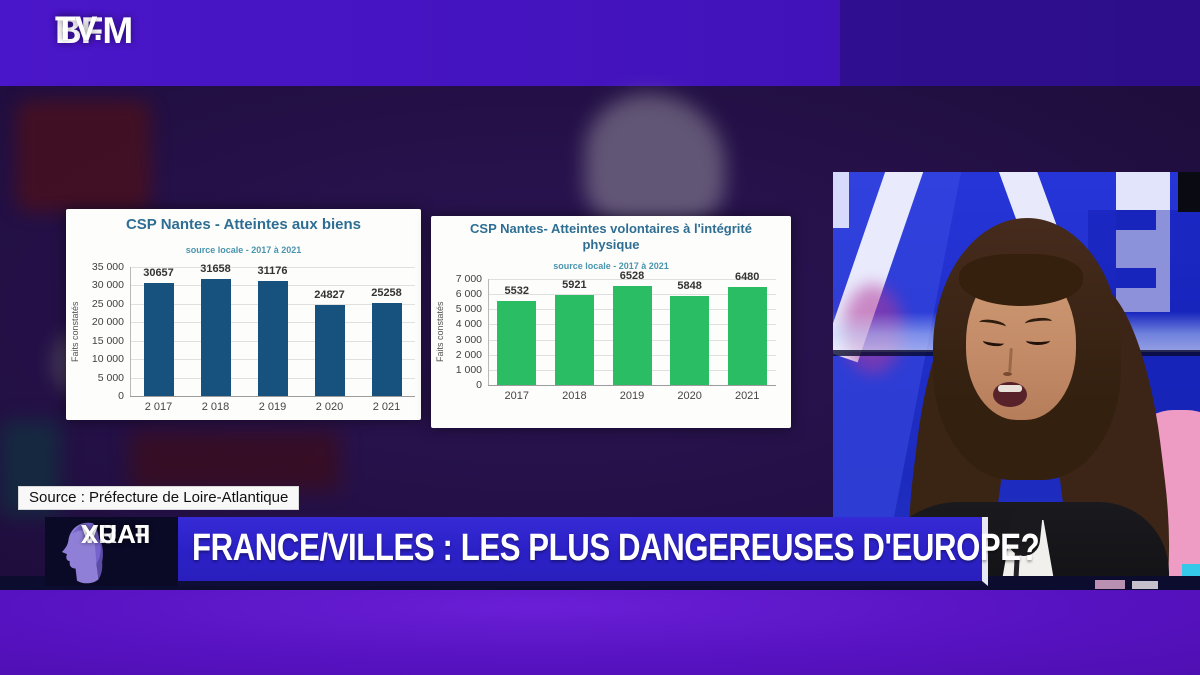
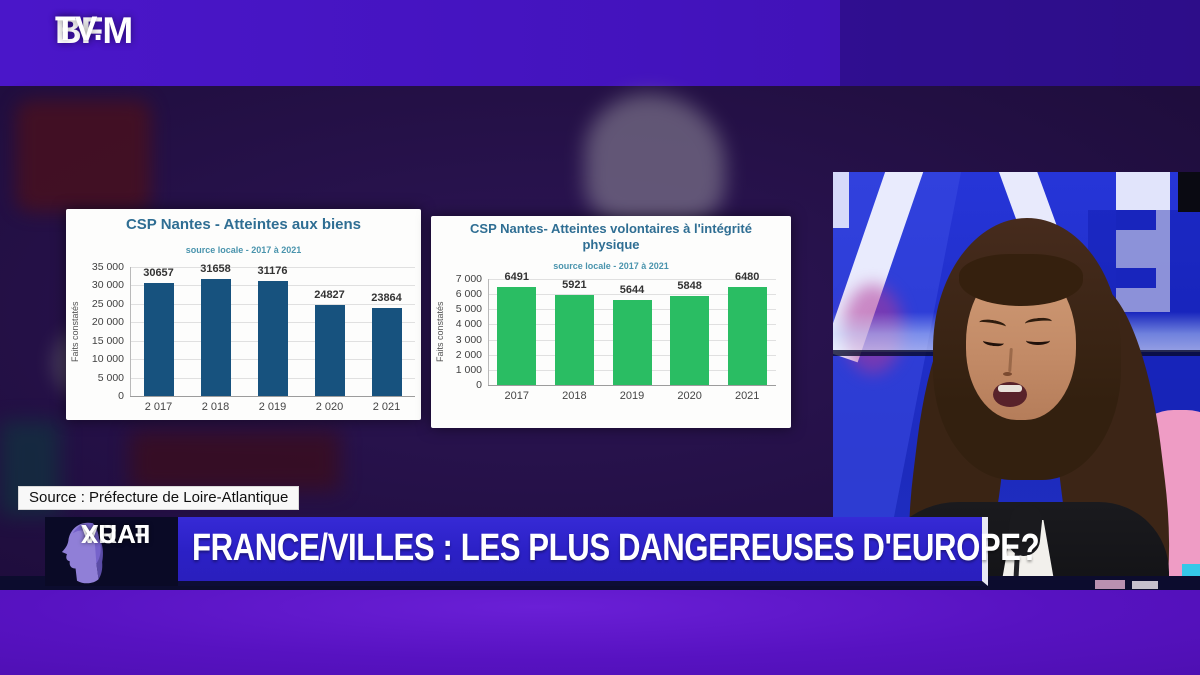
CSP Nantes - Atteintes aux biens/2 021: 25258 -> 23864
CSP Nantes- Atteintes volontaires à l'intégrité physique/2017: 5532 -> 6491
CSP Nantes- Atteintes volontaires à l'intégrité physique/2019: 6528 -> 5644
